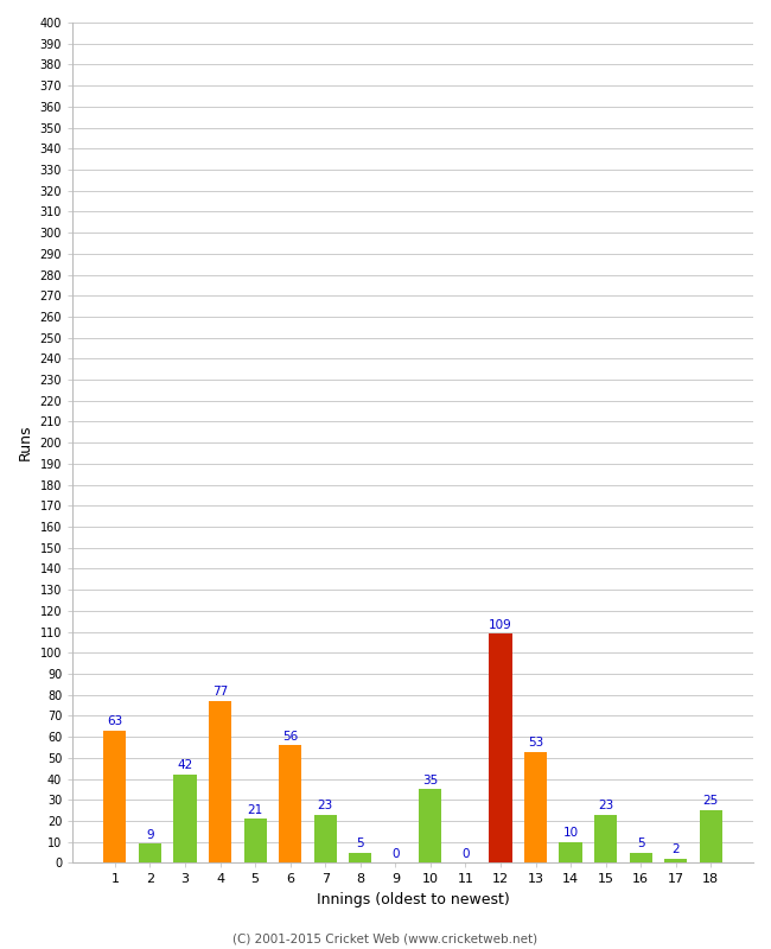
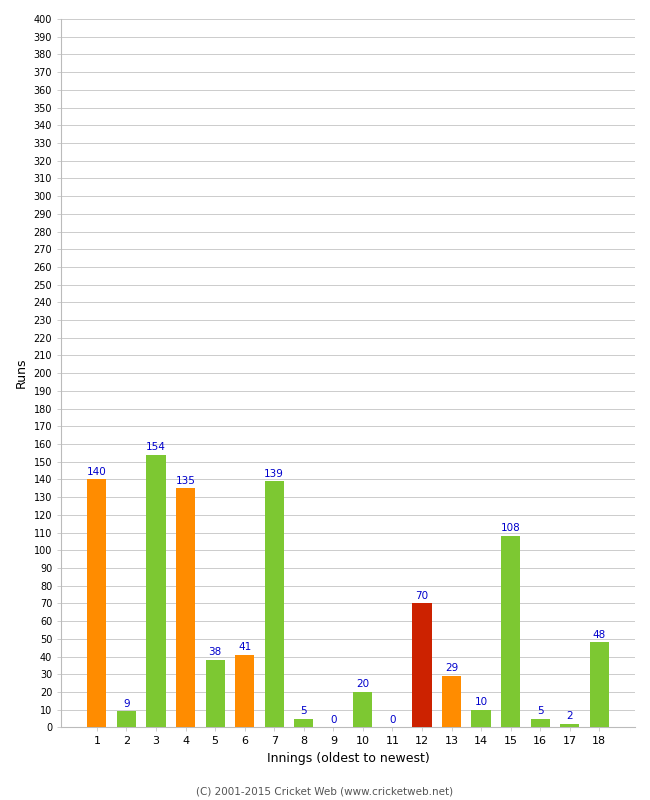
1: 63 -> 140
3: 42 -> 154
4: 77 -> 135
5: 21 -> 38
6: 56 -> 41
7: 23 -> 139
10: 35 -> 20
12: 109 -> 70
13: 53 -> 29
15: 23 -> 108
18: 25 -> 48
